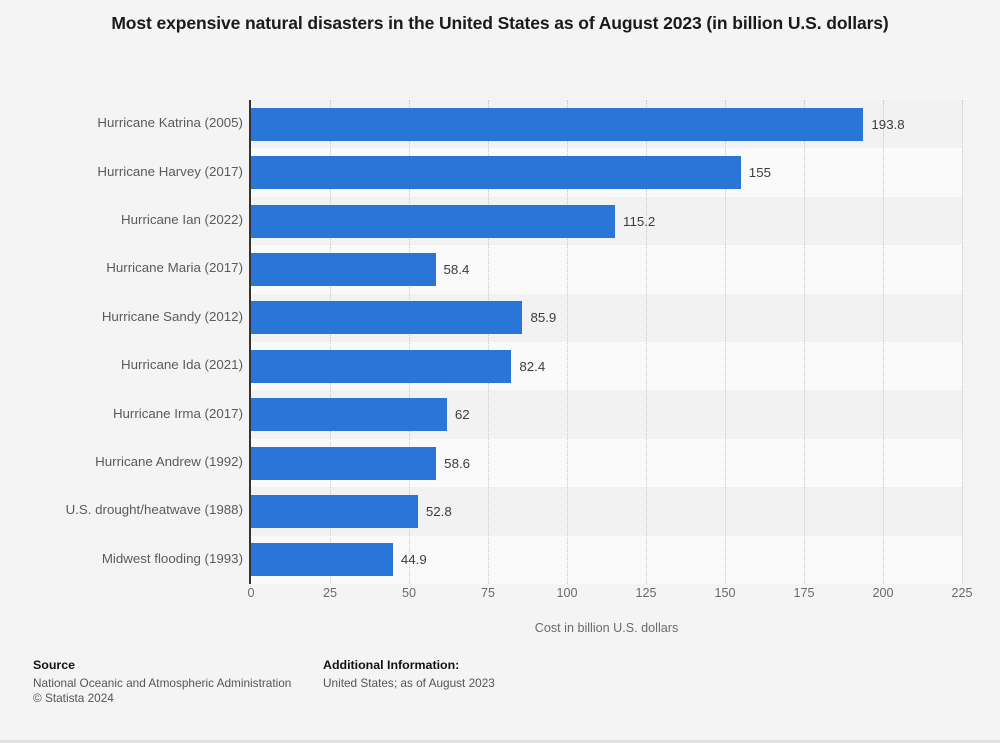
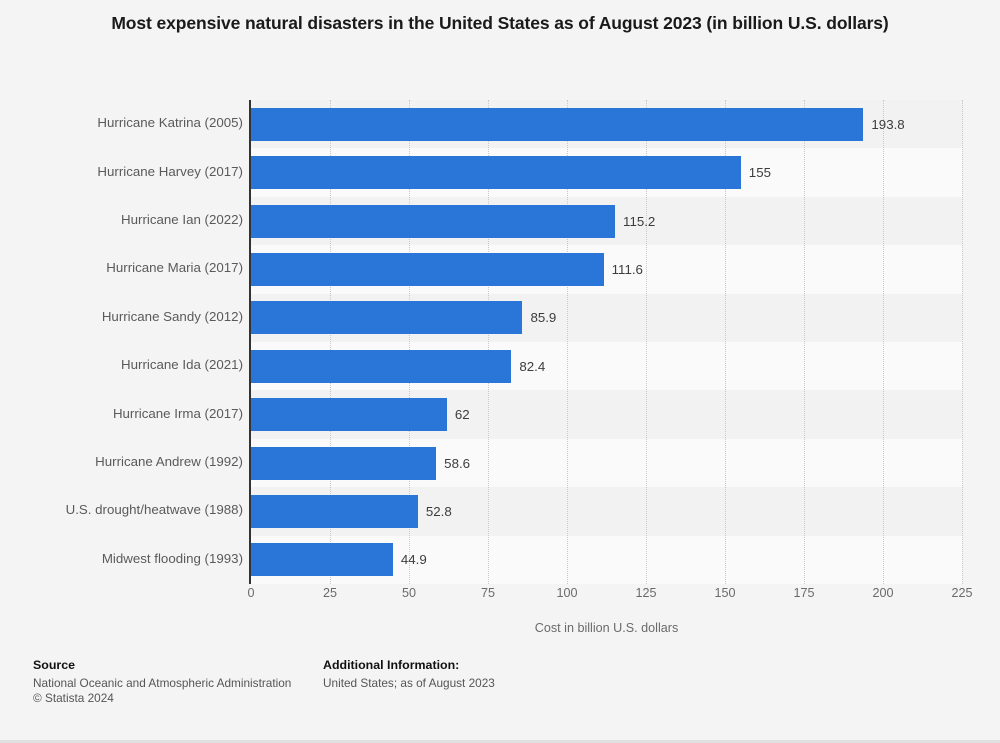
Hurricane Maria (2017): 58.4 -> 111.6
